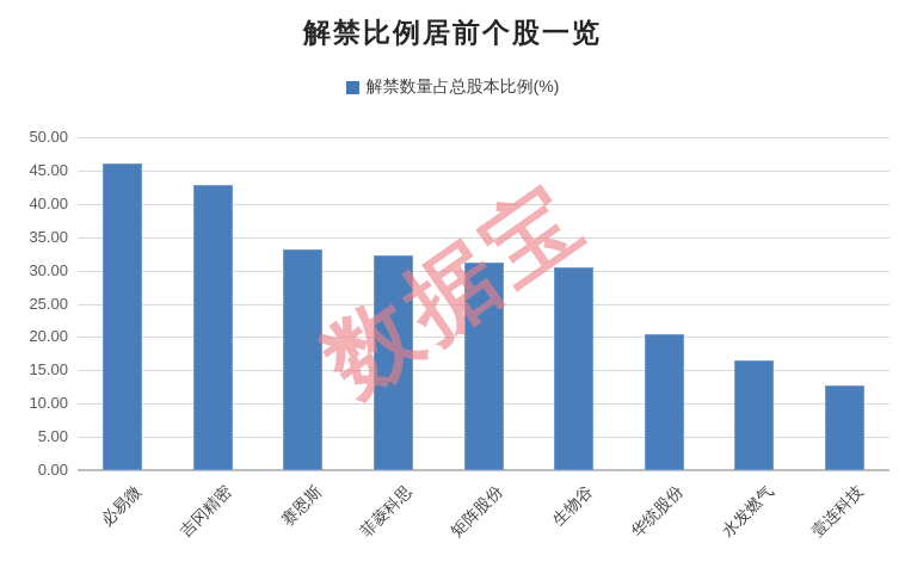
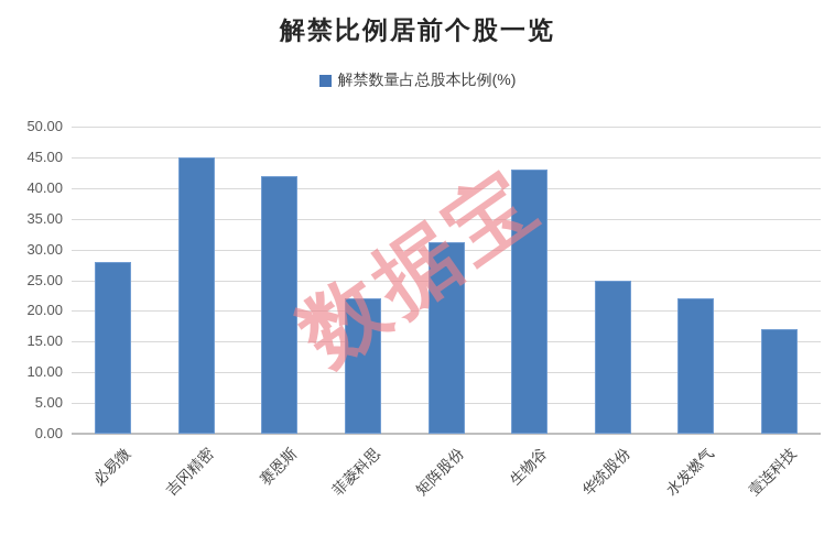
必易微: 46 -> 28
吉冈精密: 43 -> 45
赛恩斯: 33 -> 42
菲菱科思: 32 -> 22
生物谷: 30 -> 43
华统股份: 20 -> 25
水发燃气: 16 -> 22
壹连科技: 13 -> 17
